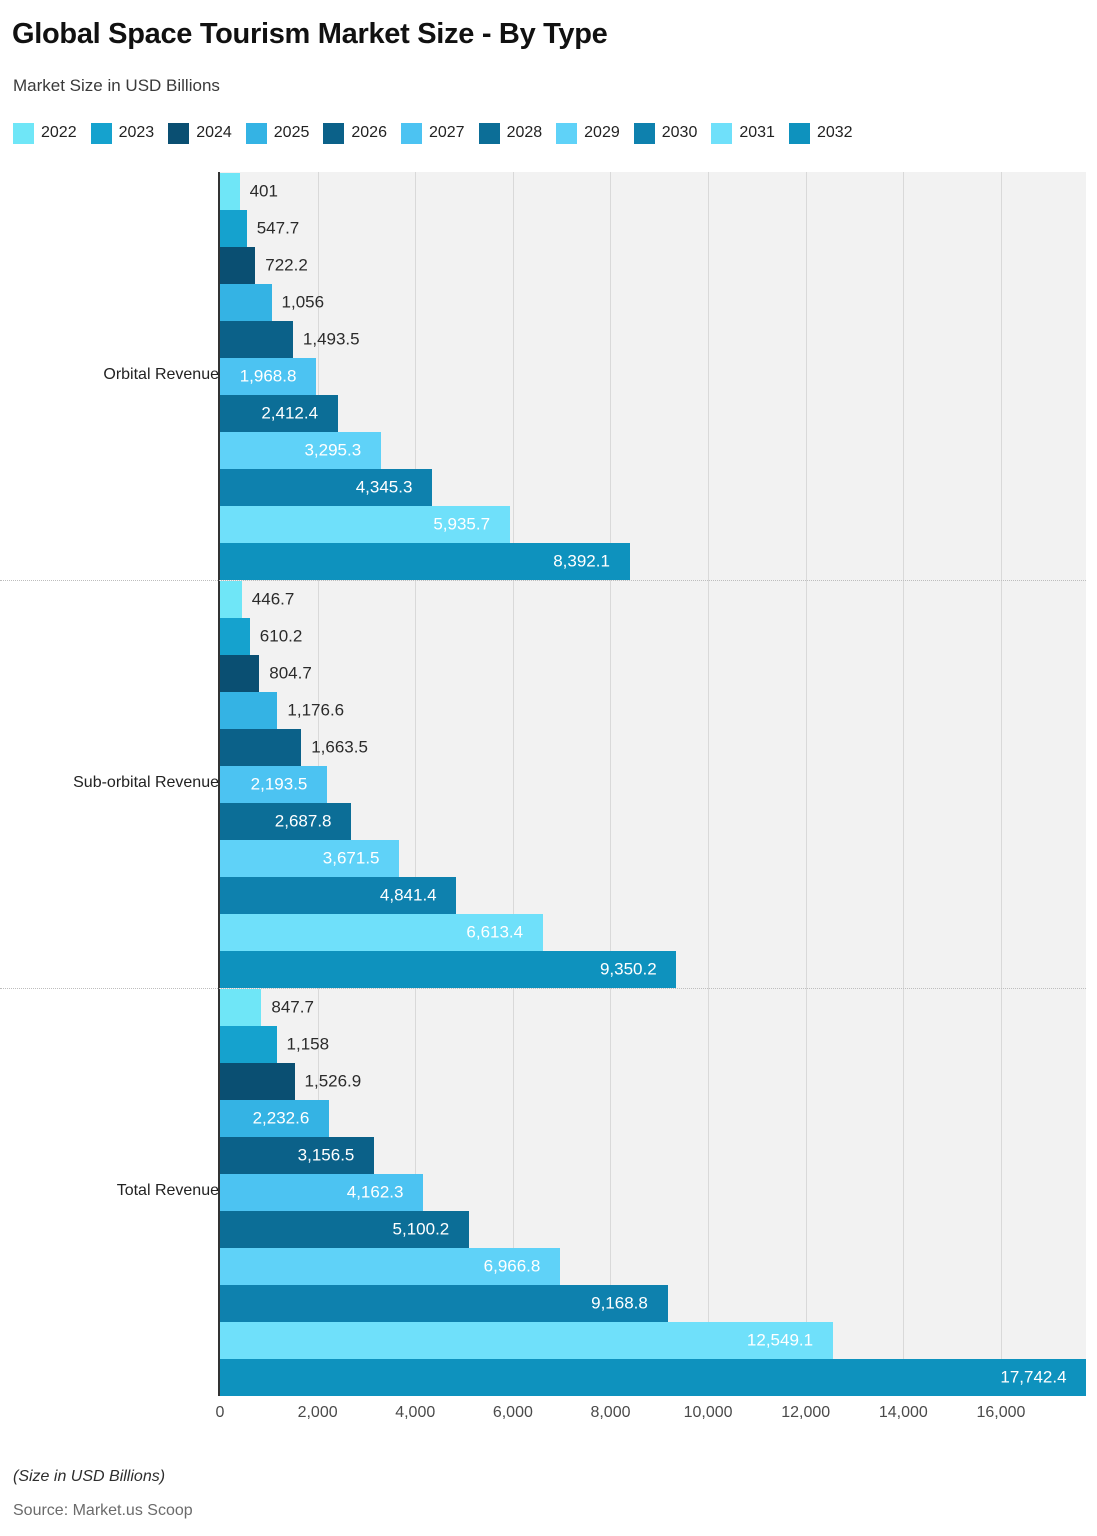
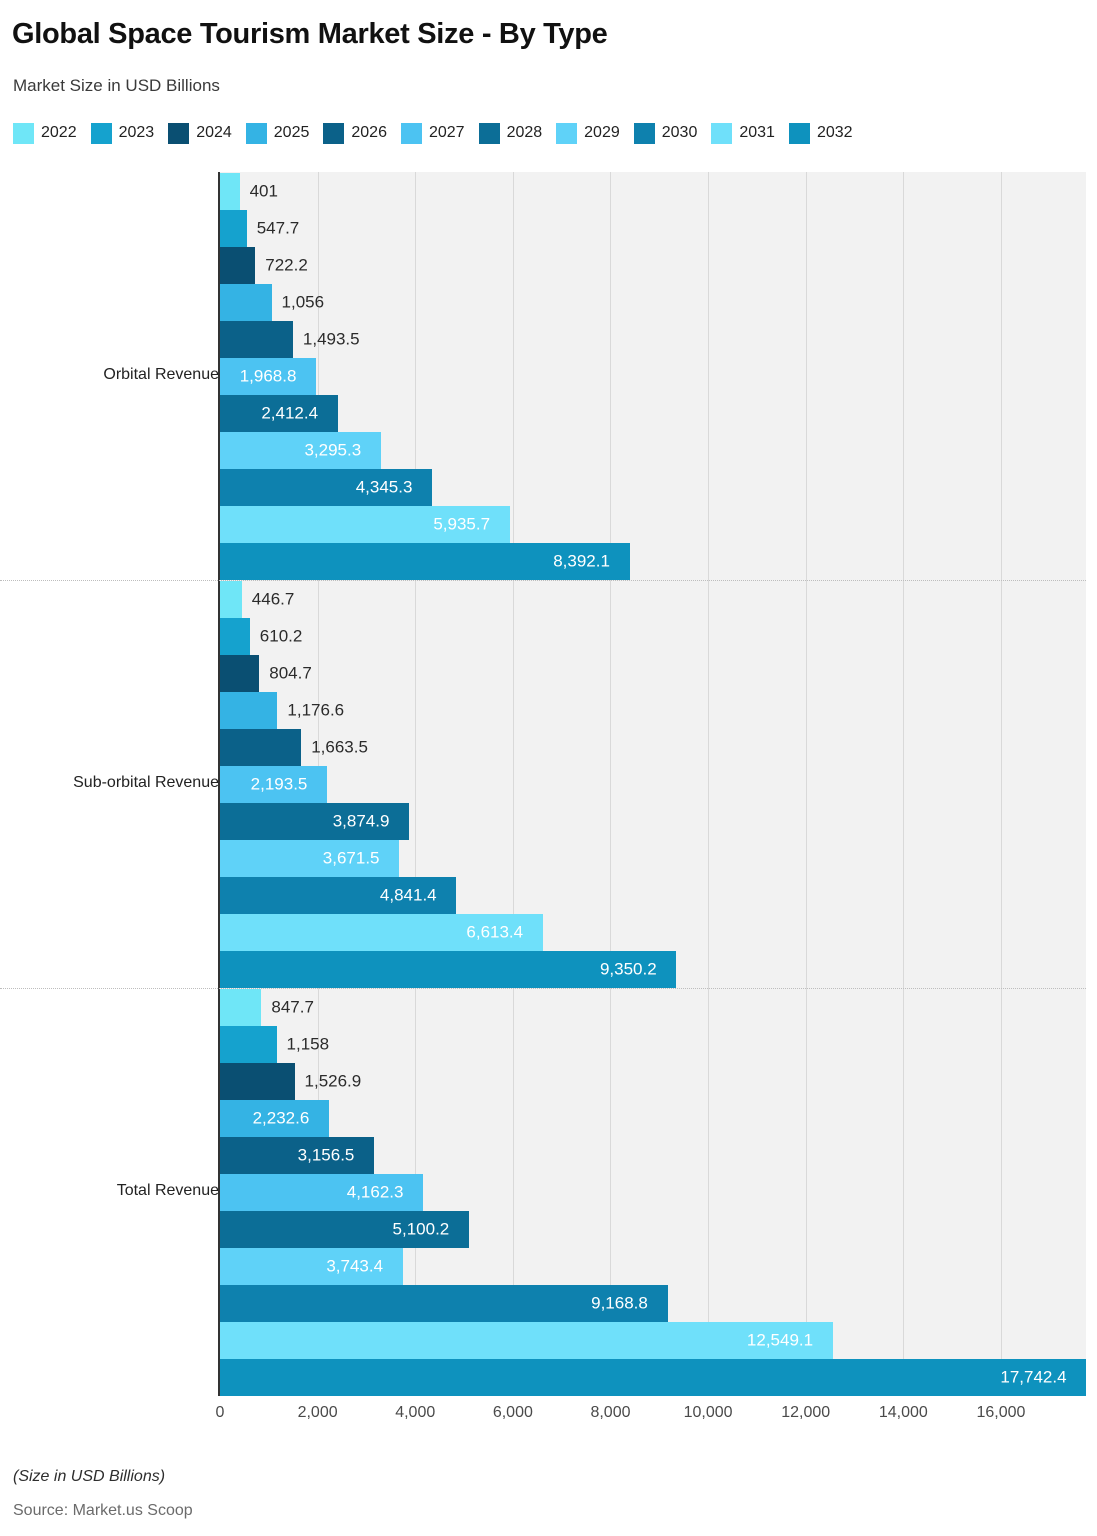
2028/Sub-orbital Revenue: 2,687.8 -> 3,874.9
2029/Total Revenue: 6,966.8 -> 3,743.4
